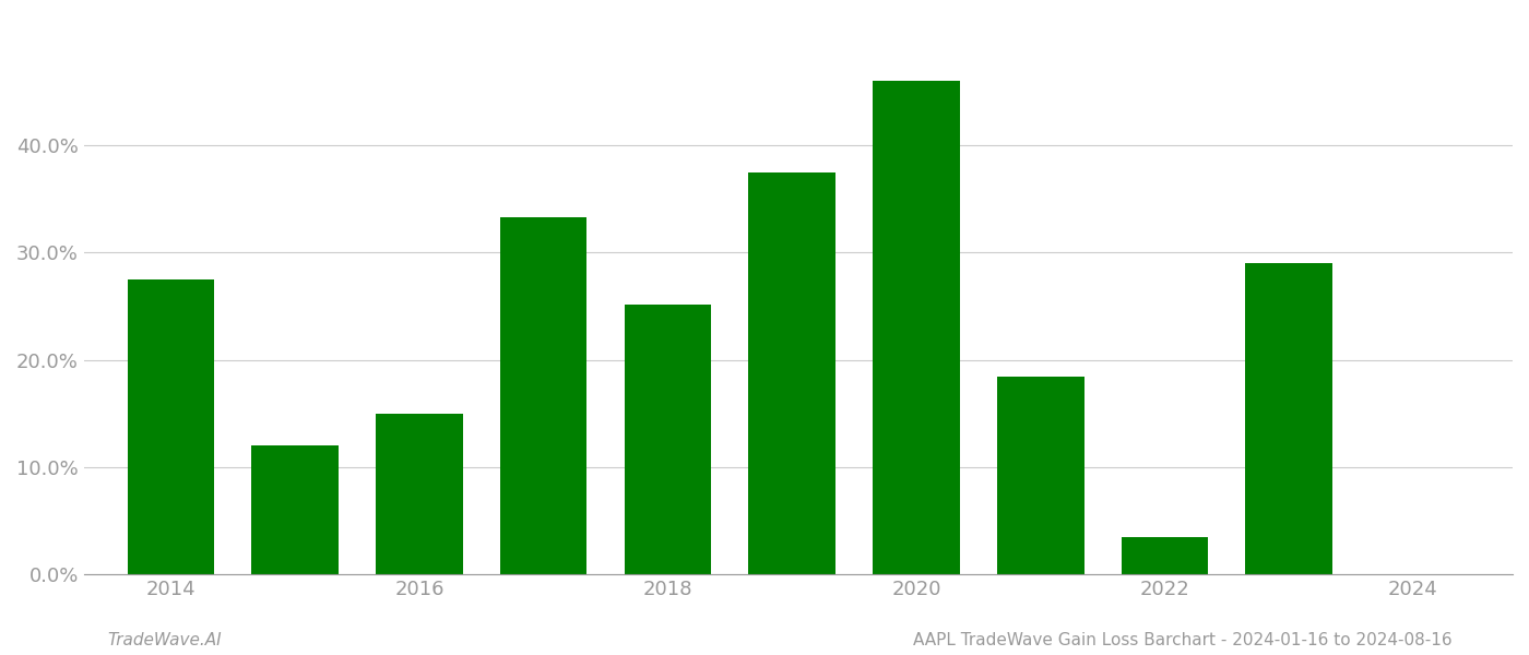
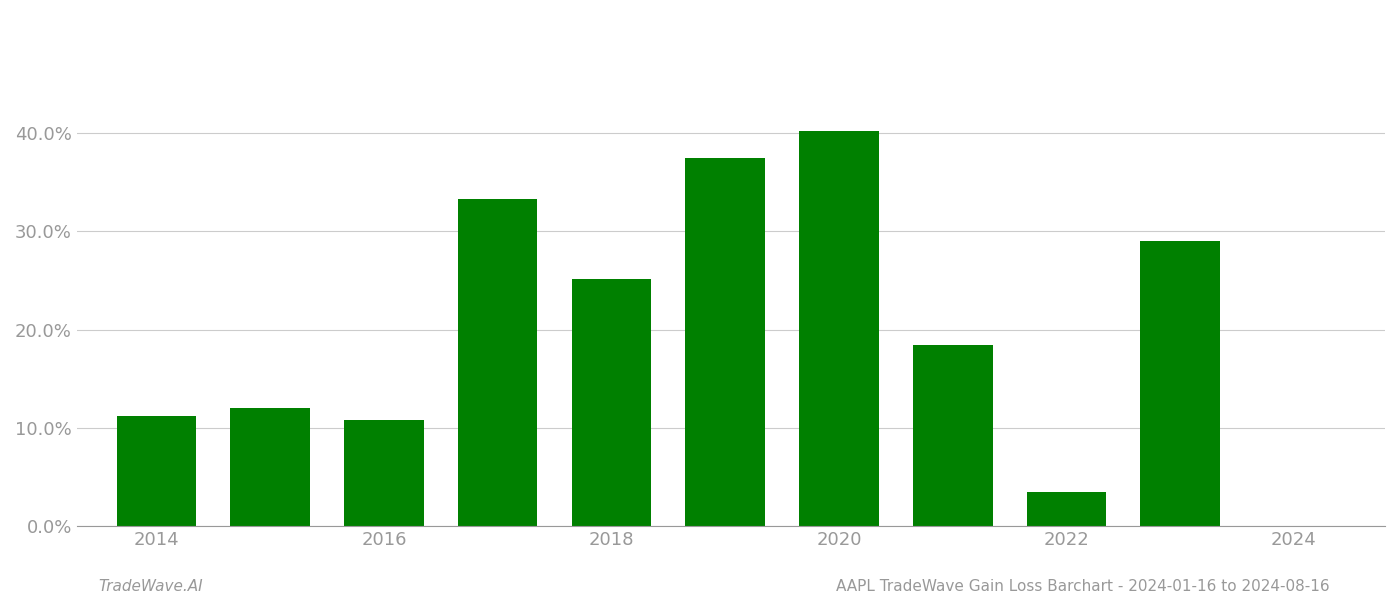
2014: 27.5% -> 11.2%
2016: 15.0% -> 10.8%
2020: 46.0% -> 40.2%
